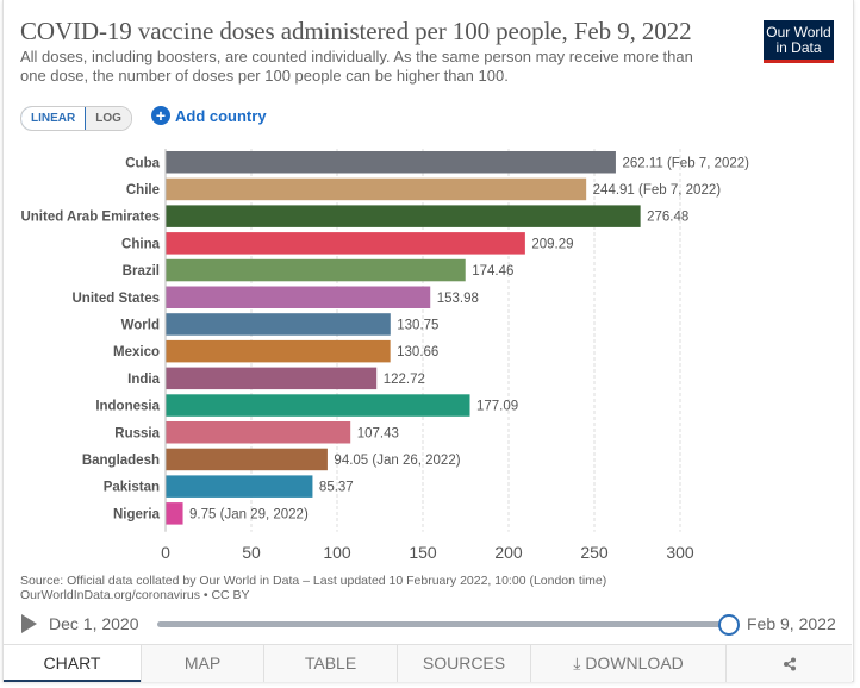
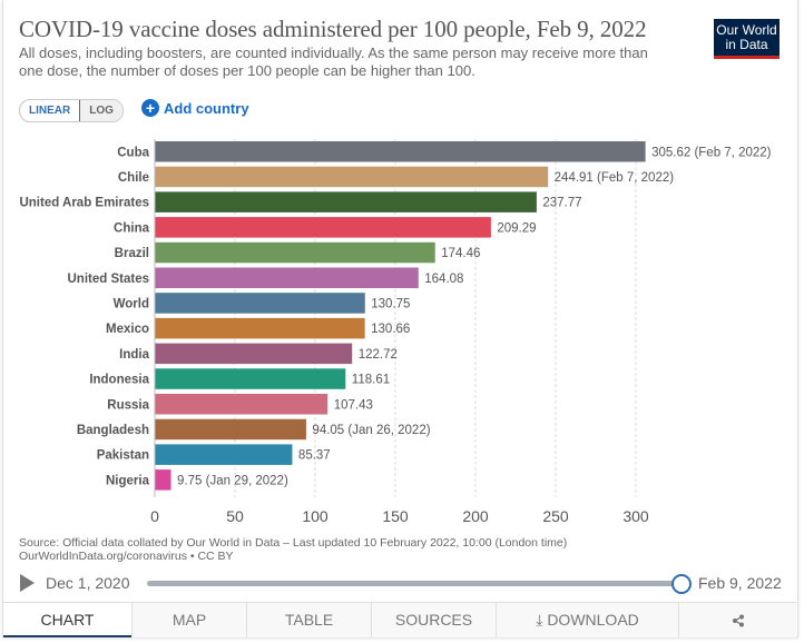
Cuba: 262.11 -> 305.62
United Arab Emirates: 276.48 -> 237.77
United States: 153.98 -> 164.08
Indonesia: 177.09 -> 118.61
